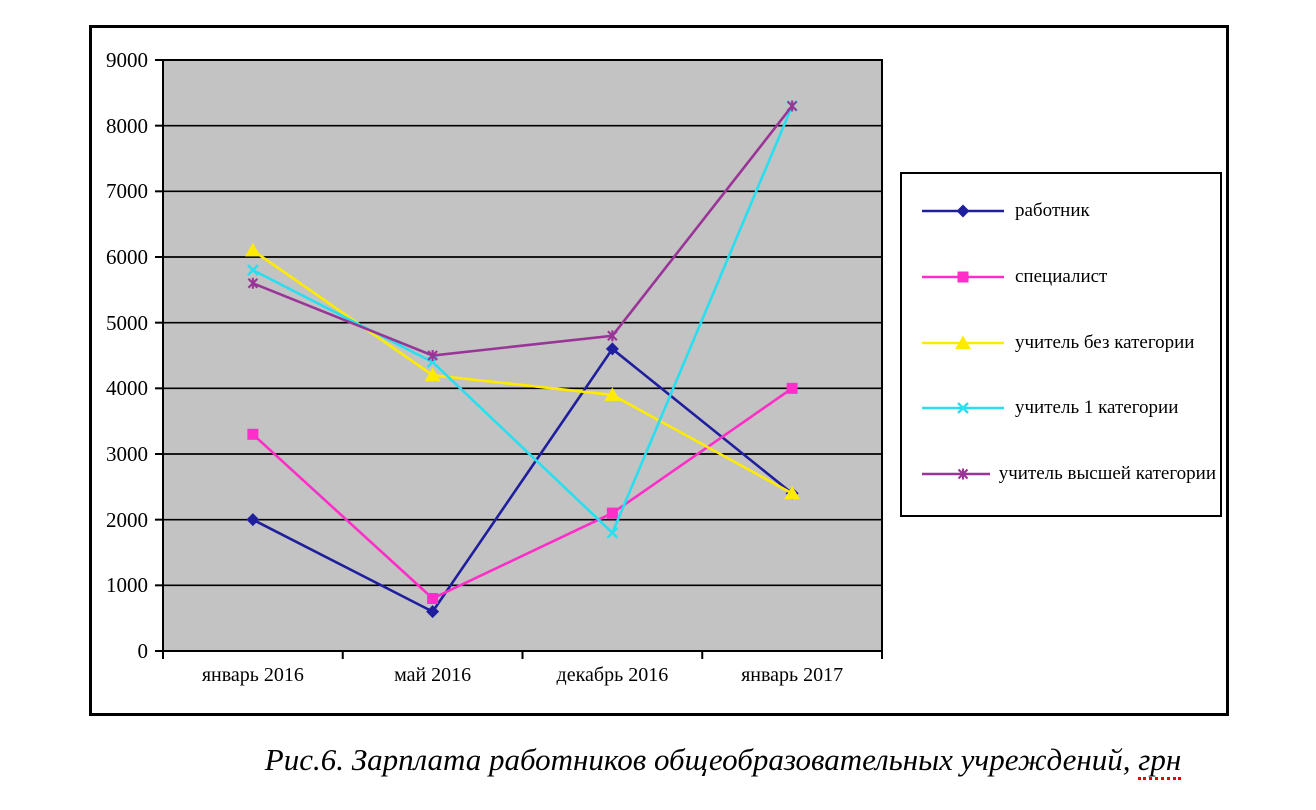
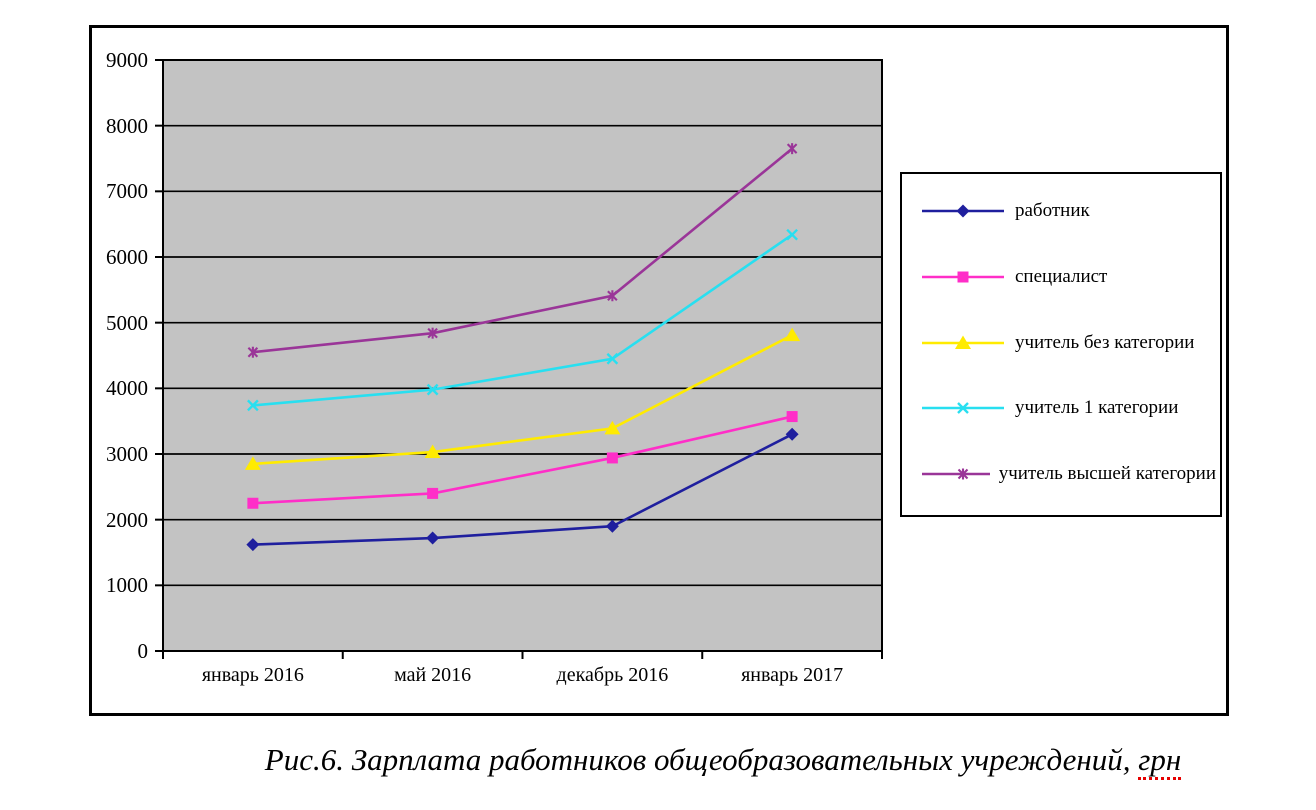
работник/январь 2016: 2000 -> 1600
специалист/январь 2016: 3300 -> 2200
учитель без категории/январь 2016: 6100 -> 2800
учитель 1 категории/январь 2016: 5800 -> 3700
учитель высшей категории/январь 2016: 5600 -> 4600
работник/май 2016: 600 -> 1700
специалист/май 2016: 800 -> 2400
учитель без категории/май 2016: 4200 -> 3000
учитель 1 категории/май 2016: 4400 -> 4000
учитель высшей категории/май 2016: 4500 -> 4800
работник/декабрь 2016: 4600 -> 1900
специалист/декабрь 2016: 2100 -> 2900
учитель без категории/декабрь 2016: 3900 -> 3400
учитель 1 категории/декабрь 2016: 1800 -> 4400
учитель высшей категории/декабрь 2016: 4800 -> 5400
работник/январь 2017: 2400 -> 3300
специалист/январь 2017: 4000 -> 3600
учитель без категории/январь 2017: 2400 -> 4800
учитель 1 категории/январь 2017: 8300 -> 6300
учитель высшей категории/январь 2017: 8300 -> 7600
